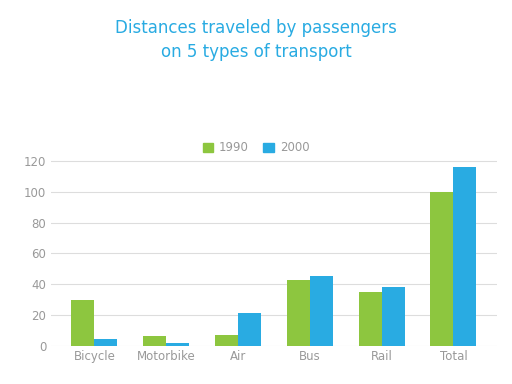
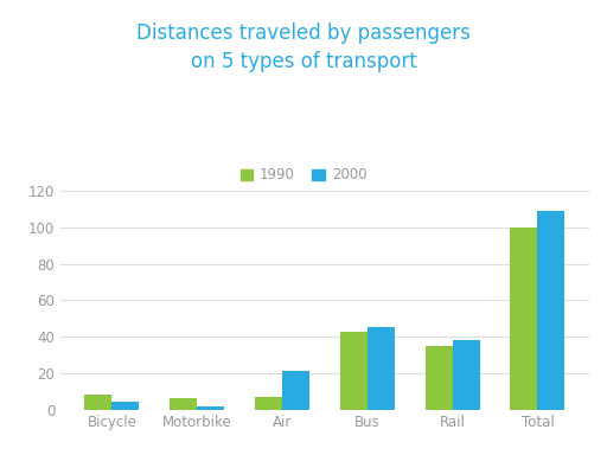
1990/Bicycle: 30 -> 8
2000/Total: 116 -> 109
